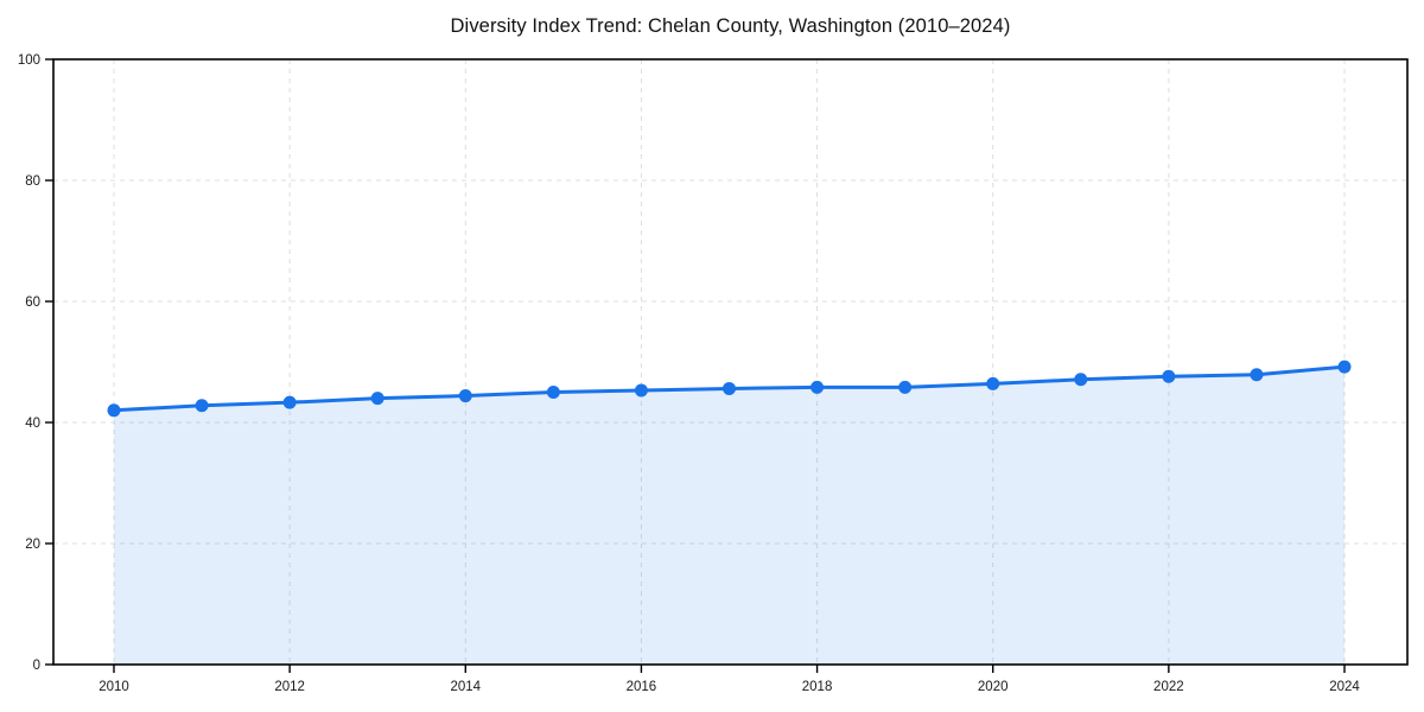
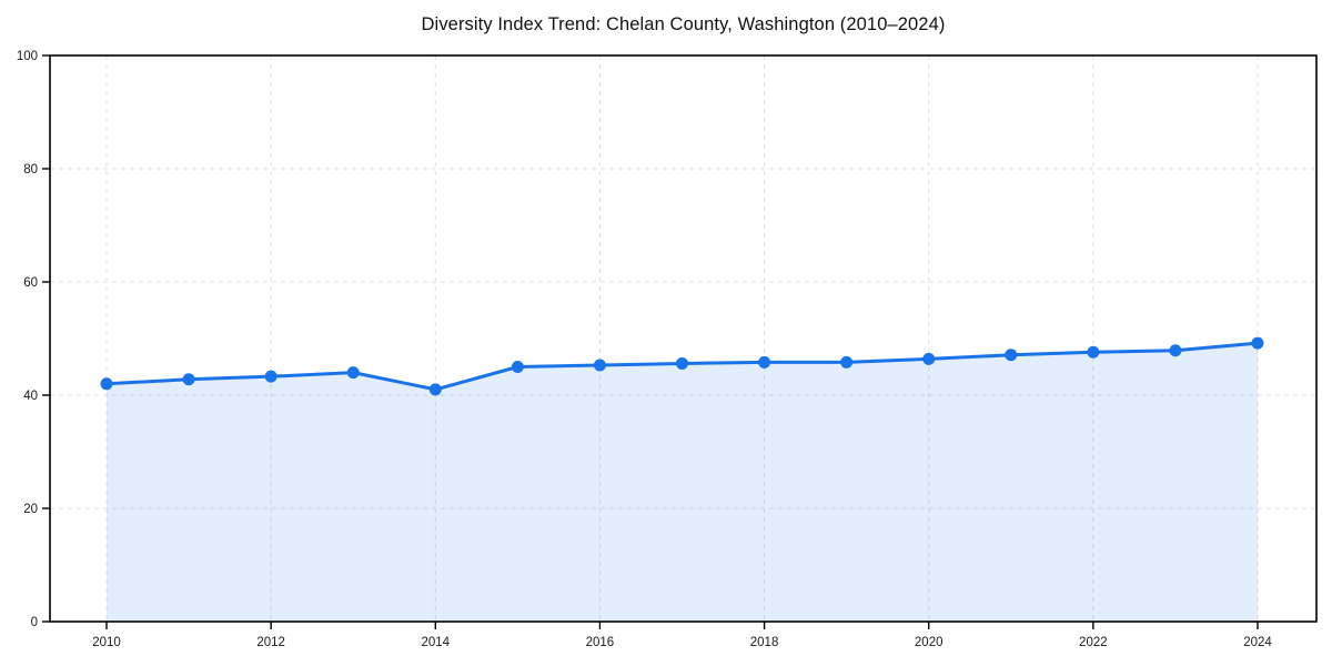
2014: 44 -> 41
